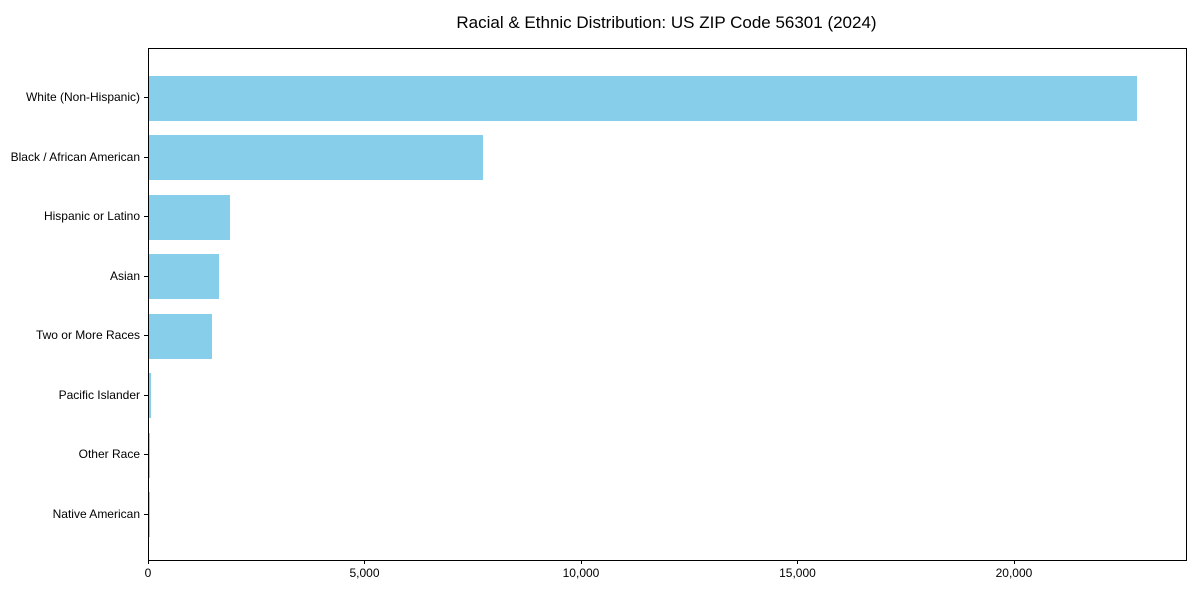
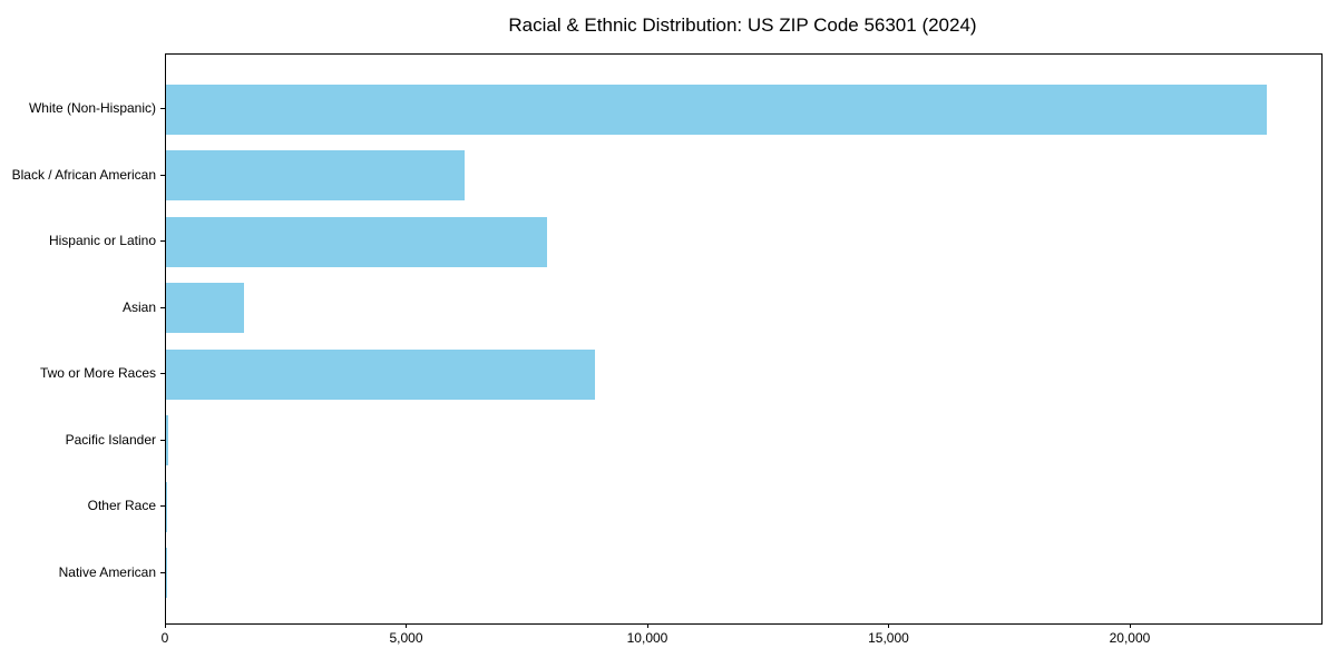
Black / African American: 7700 -> 6200
Hispanic or Latino: 1900 -> 7900
Two or More Races: 1400 -> 8900
